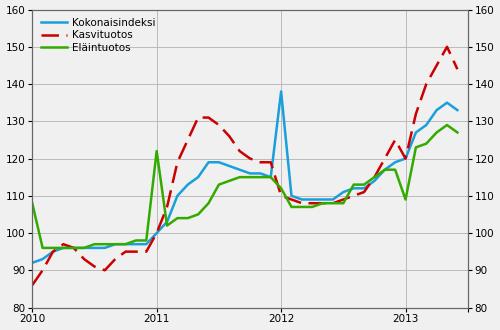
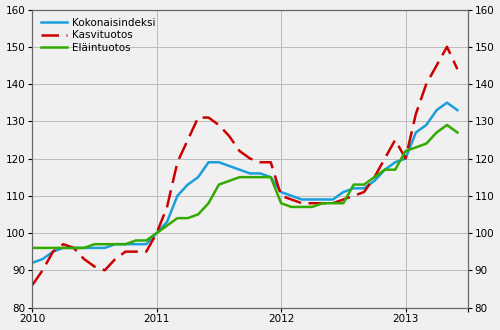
Eläintuotos/2010: 108 -> 96
Eläintuotos/2011: 122 -> 100
Kokonaisindeksi/2012: 138 -> 111
Eläintuotos/2012: 112 -> 108
Eläintuotos/2013: 109 -> 122
